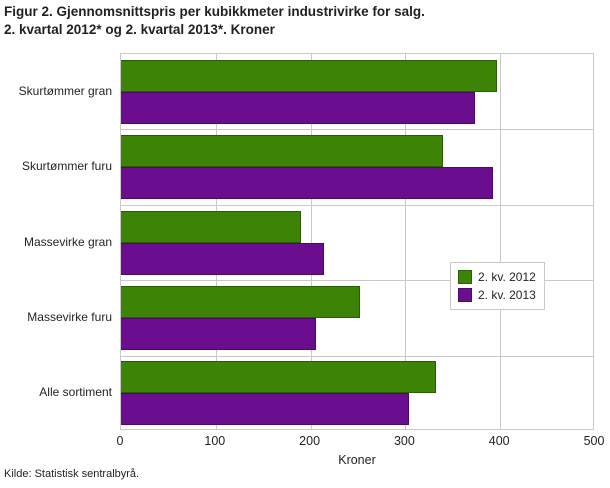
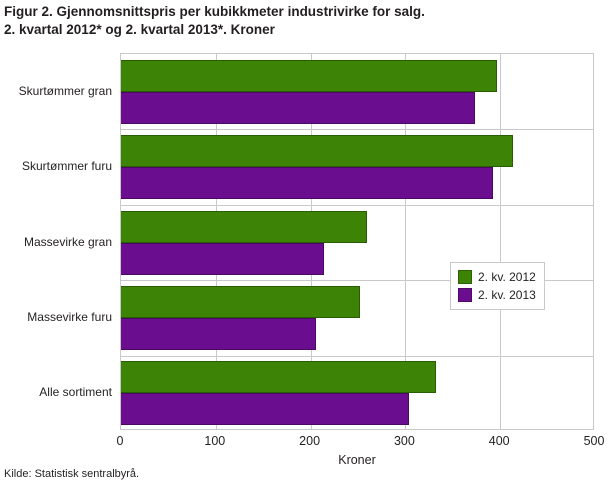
2. kv. 2012/Skurtømmer furu: 340 -> 410
2. kv. 2012/Massevirke gran: 190 -> 260
